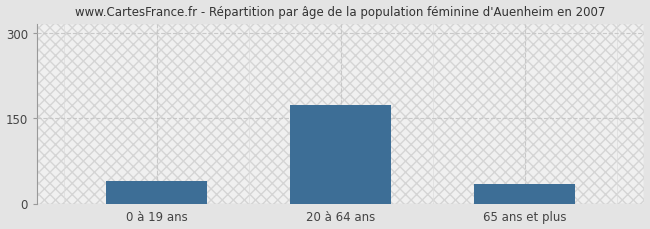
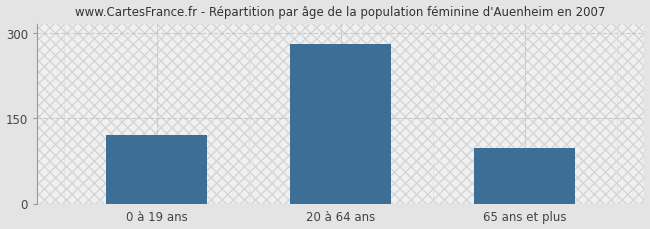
0 à 19 ans: 40 -> 120
20 à 64 ans: 174 -> 280
65 ans et plus: 34 -> 98
